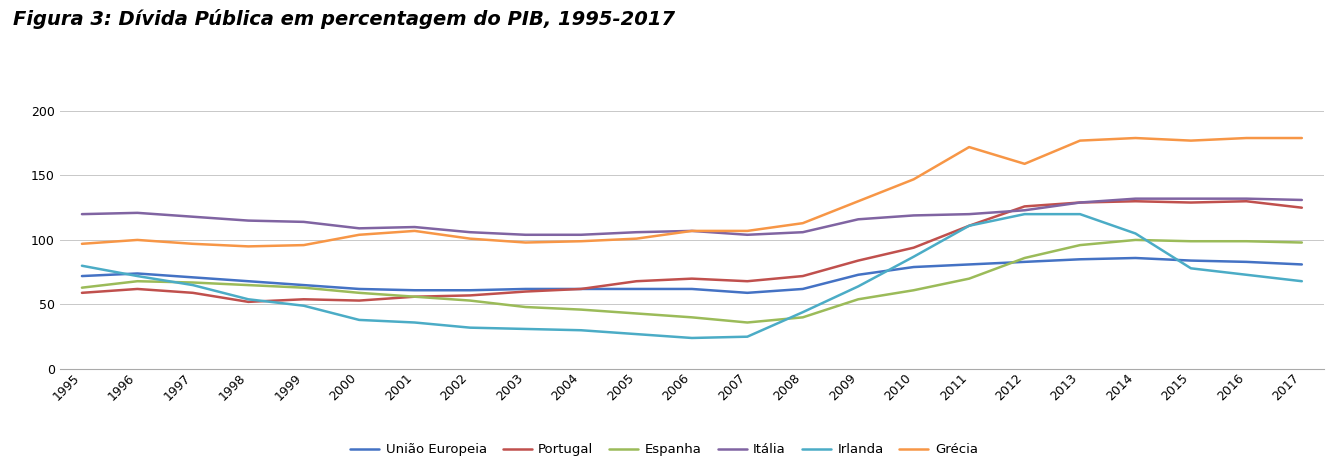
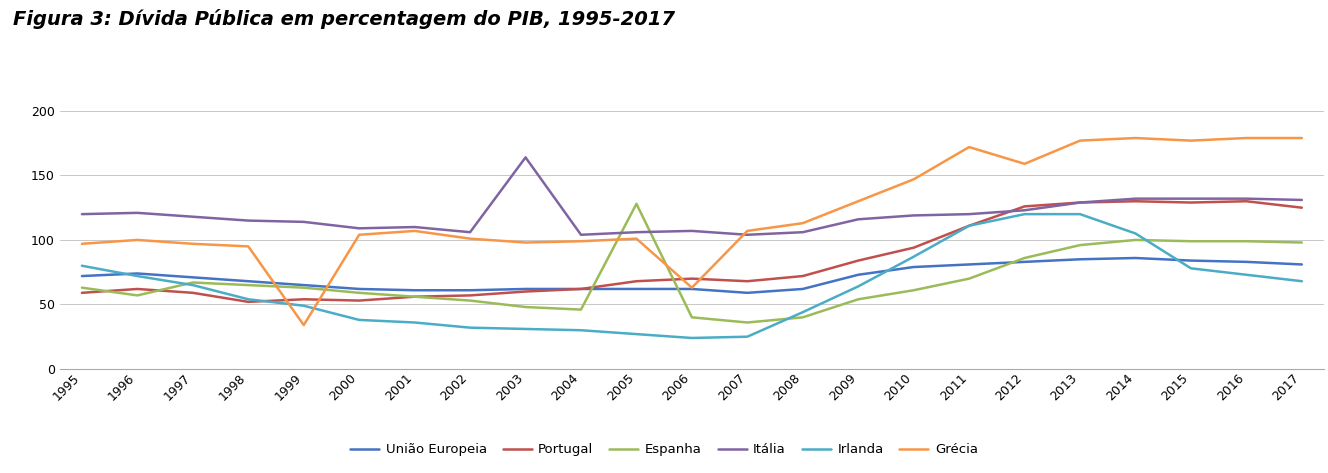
Espanha/1996: 68 -> 57
Grécia/1999: 96 -> 34
Itália/2003: 104 -> 164
Espanha/2005: 43 -> 128
Grécia/2006: 107 -> 63
